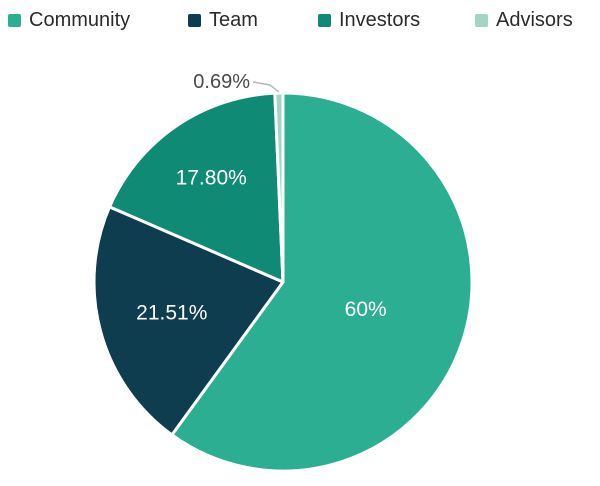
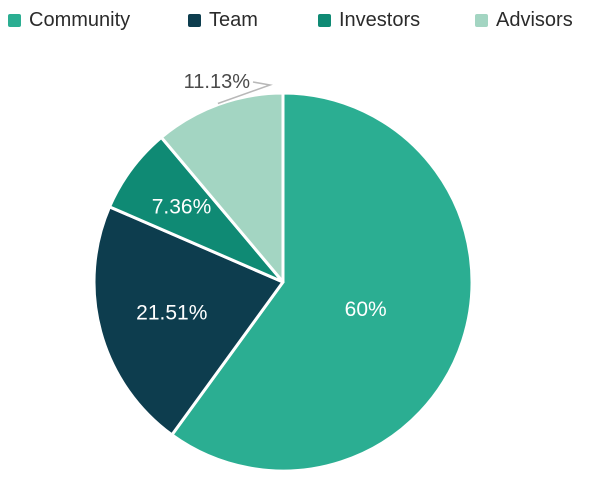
Investors: 17.80% -> 7.36%
Advisors: 0.69% -> 11.13%
